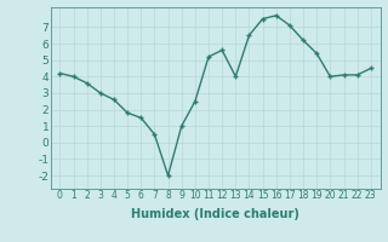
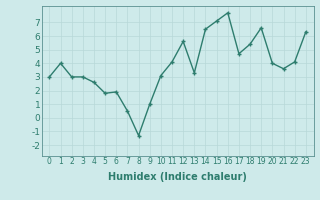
0: 4.2 -> 3.0
2: 3.6 -> 3.0
6: 1.5 -> 1.9
8: -2.0 -> -1.3
10: 2.5 -> 3.1
11: 5.2 -> 4.1
13: 4.0 -> 3.3
15: 7.5 -> 7.1
17: 7.1 -> 4.7
18: 6.2 -> 5.4
19: 5.4 -> 6.6
21: 4.1 -> 3.6
23: 4.5 -> 6.3
